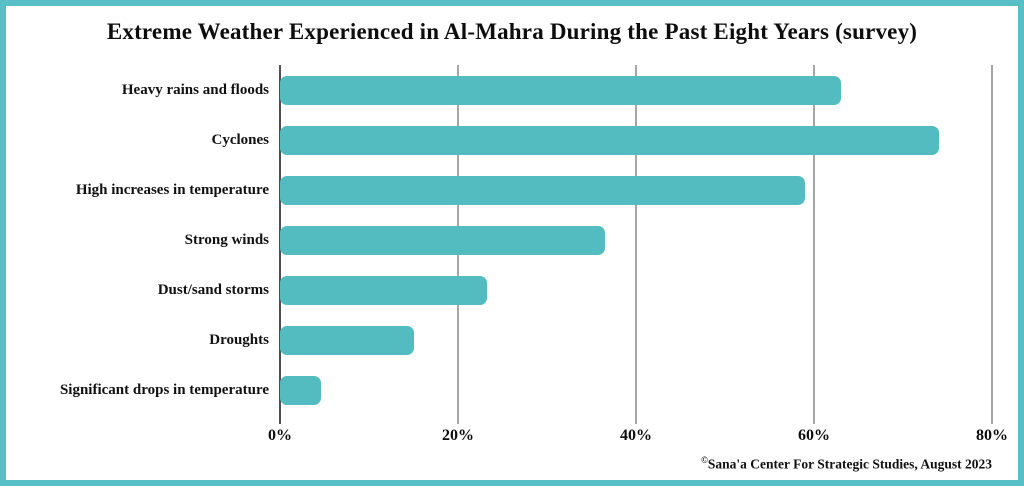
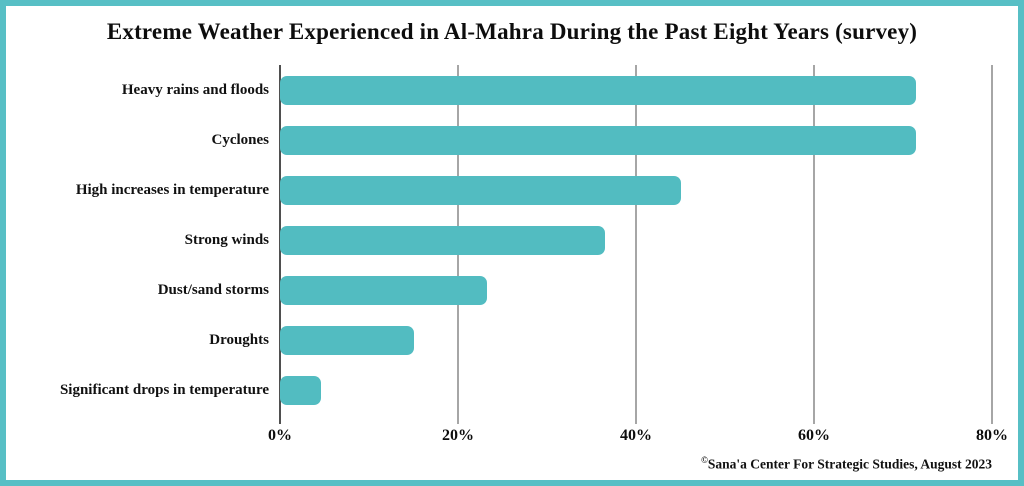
Heavy rains and floods: 63% -> 72%
Cyclones: 74% -> 72%
High increases in temperature: 59% -> 45%
